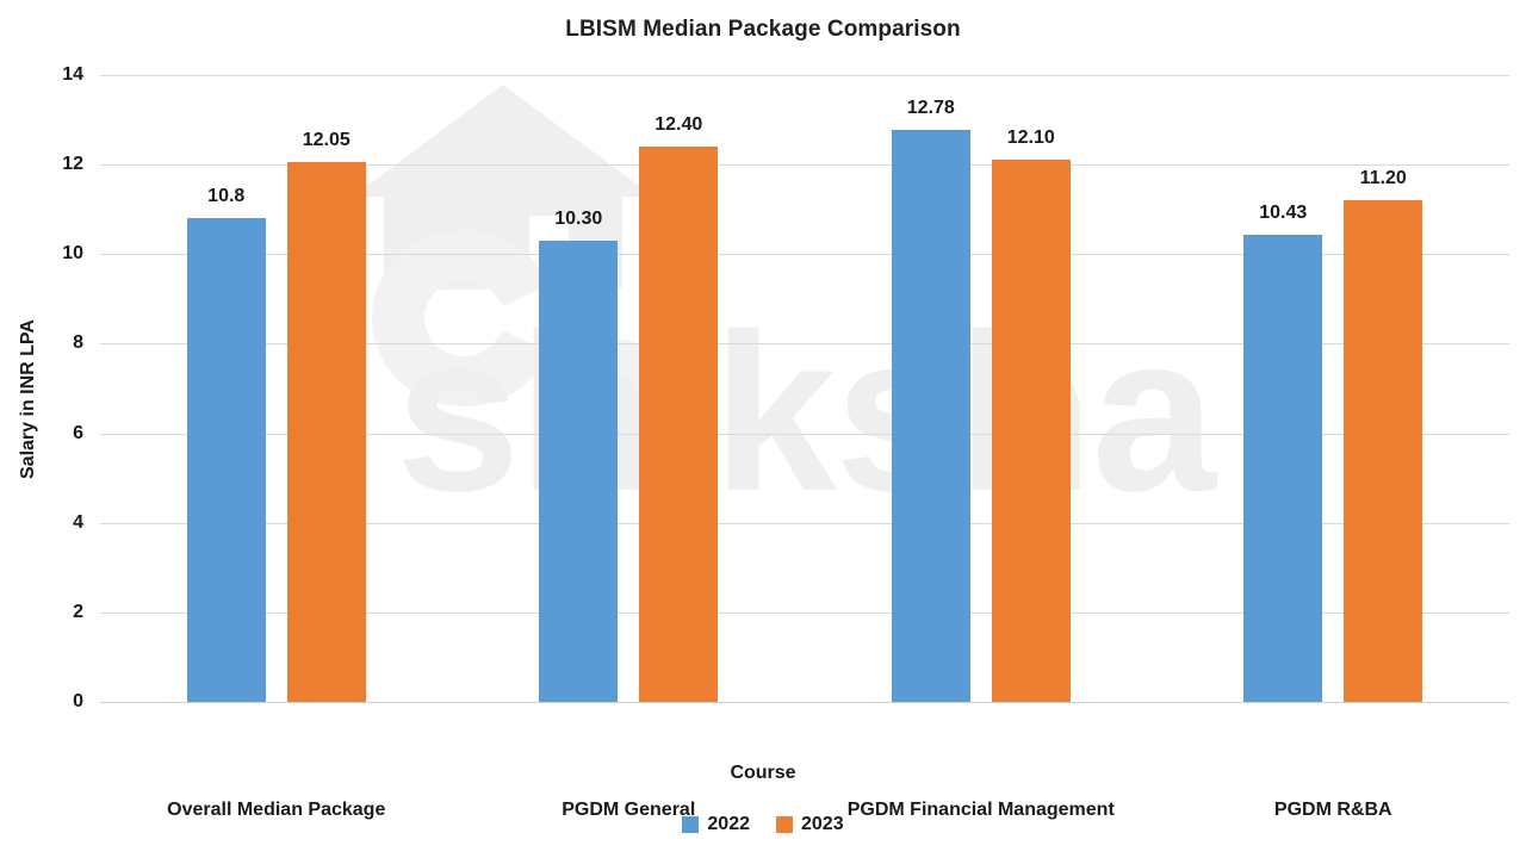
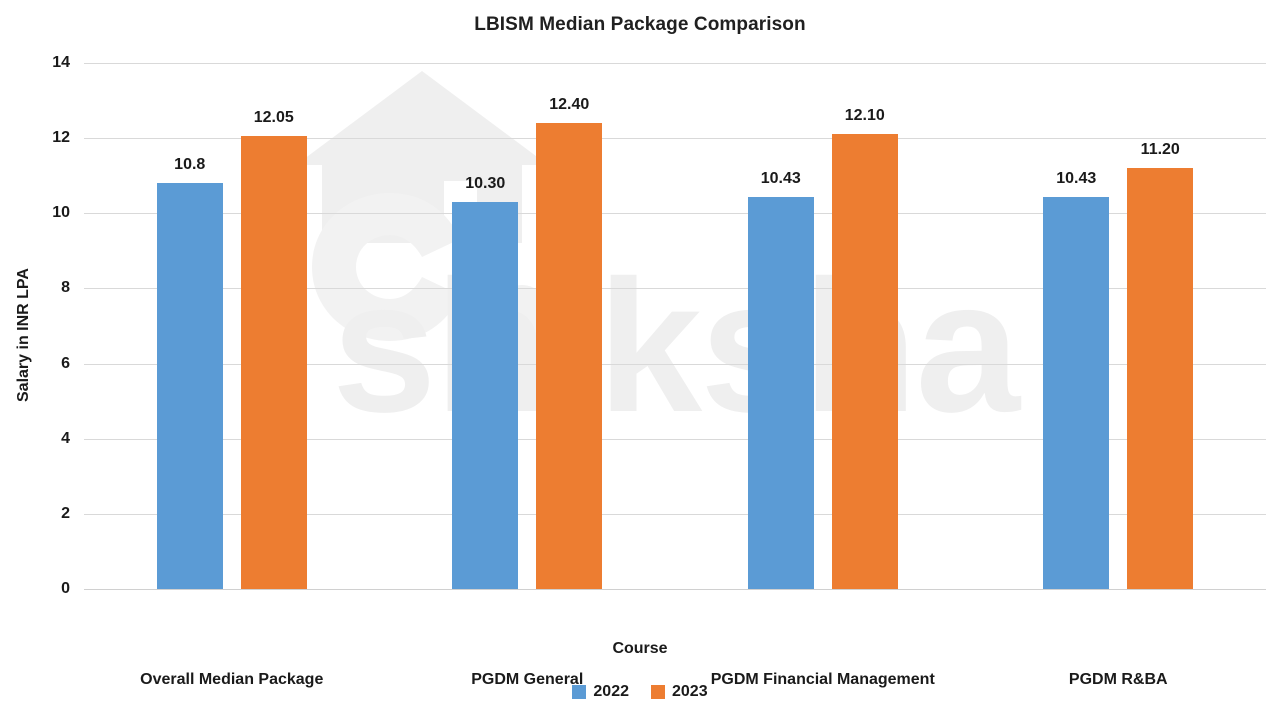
2022/PGDM Financial Management: 12.78 -> 10.43
